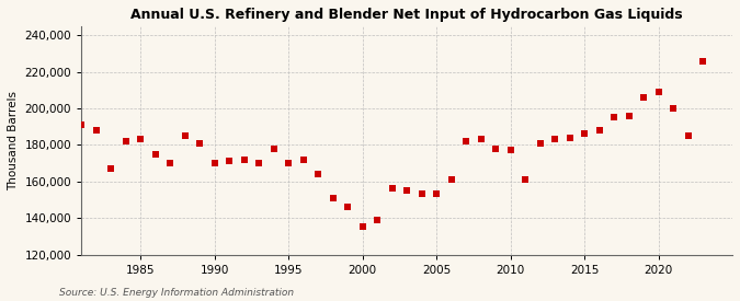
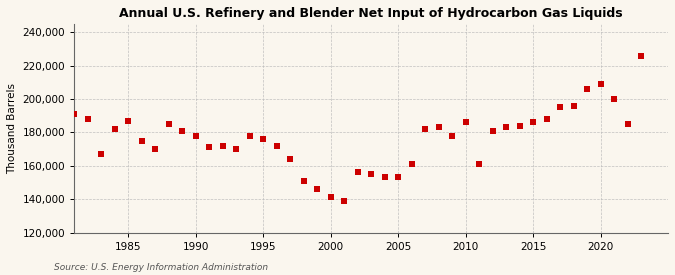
1985: 183,000 -> 187,000
1990: 170,000 -> 178,000
1995: 170,000 -> 176,000
2000: 135,000 -> 141,000
2010: 177,000 -> 186,000
